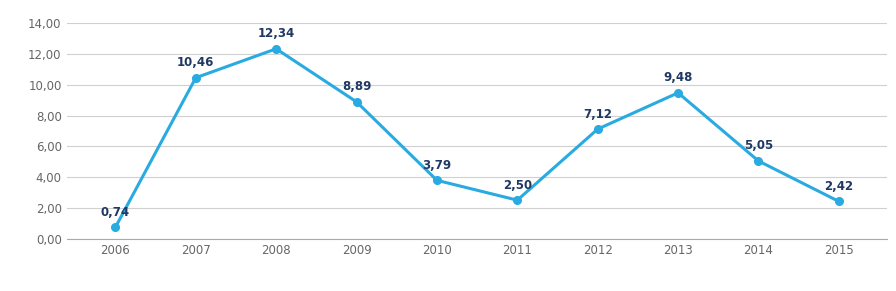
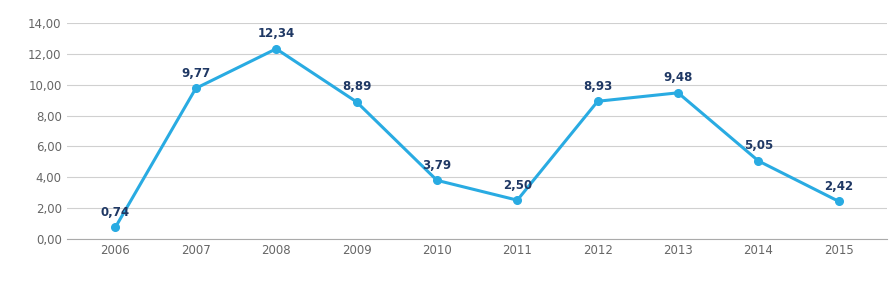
2007: 10,46 -> 9,77
2012: 7,12 -> 8,93
